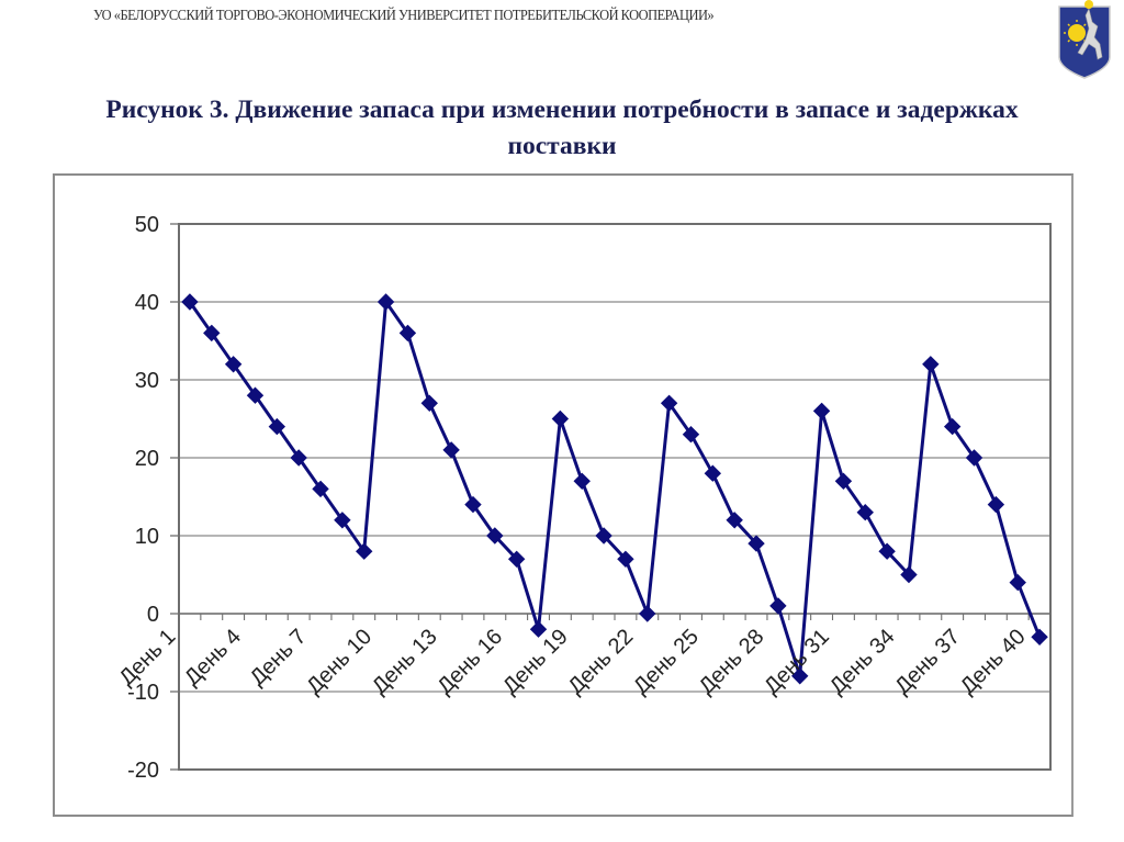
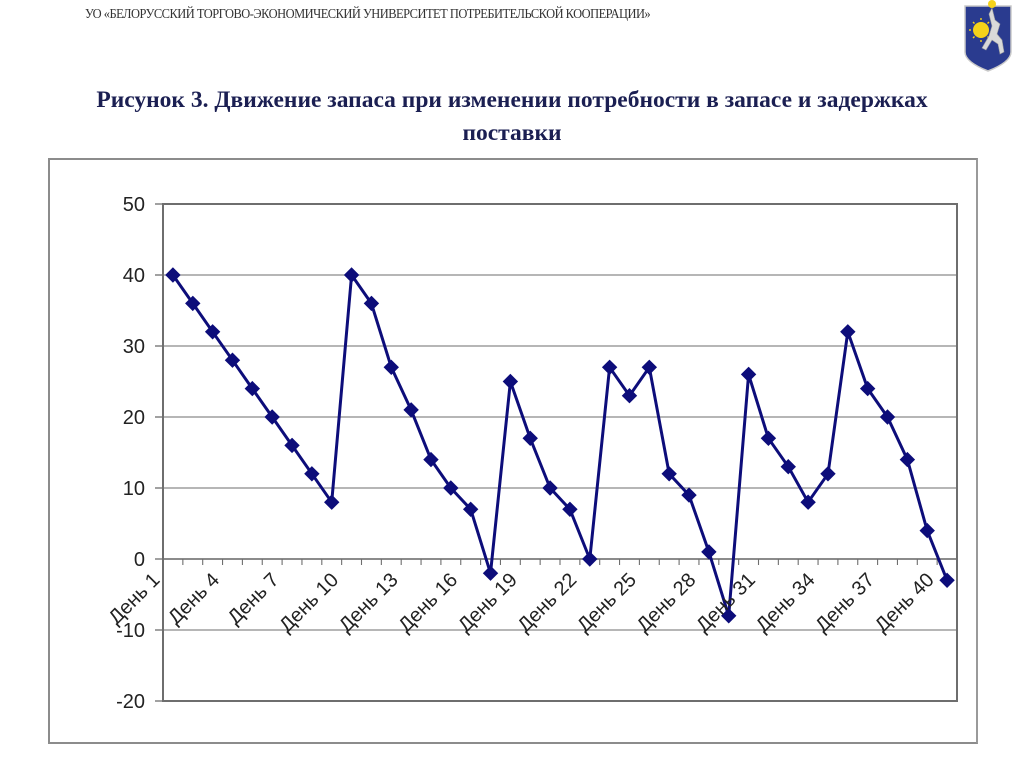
День 25: 18 -> 27
День 34: 5 -> 12
